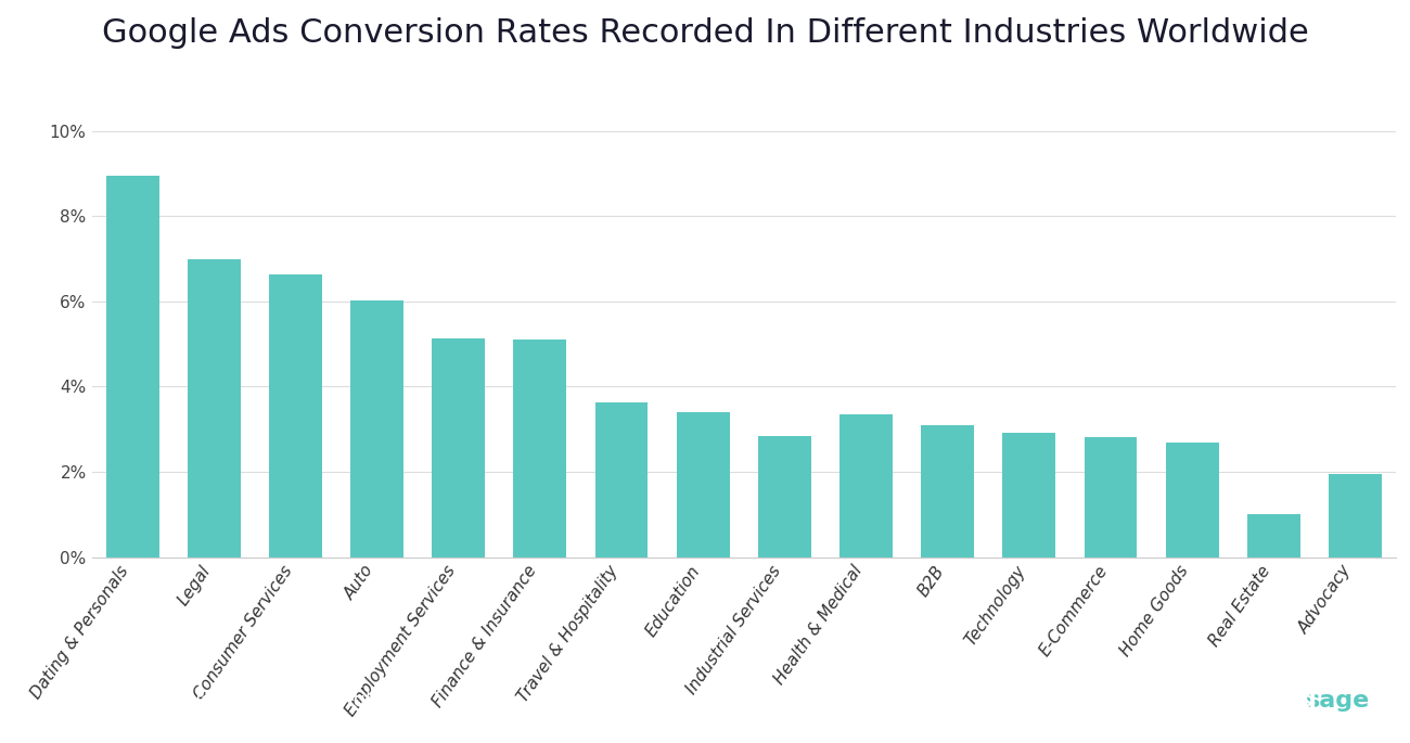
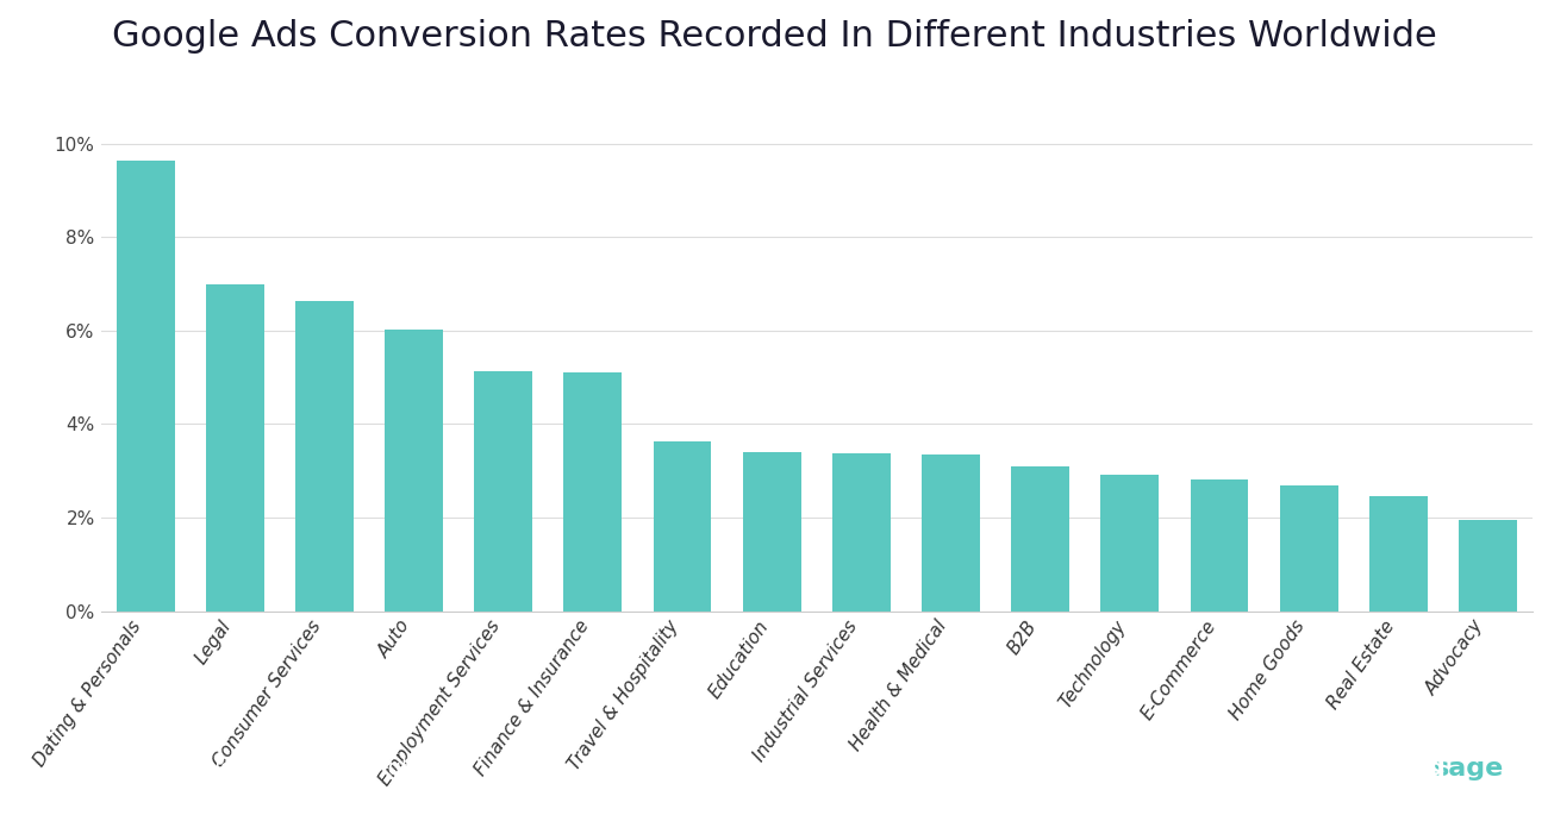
Dating & Personals: 8.95% -> 9.64%
Industrial Services: 2.85% -> 3.37%
Real Estate: 1.00% -> 2.47%
